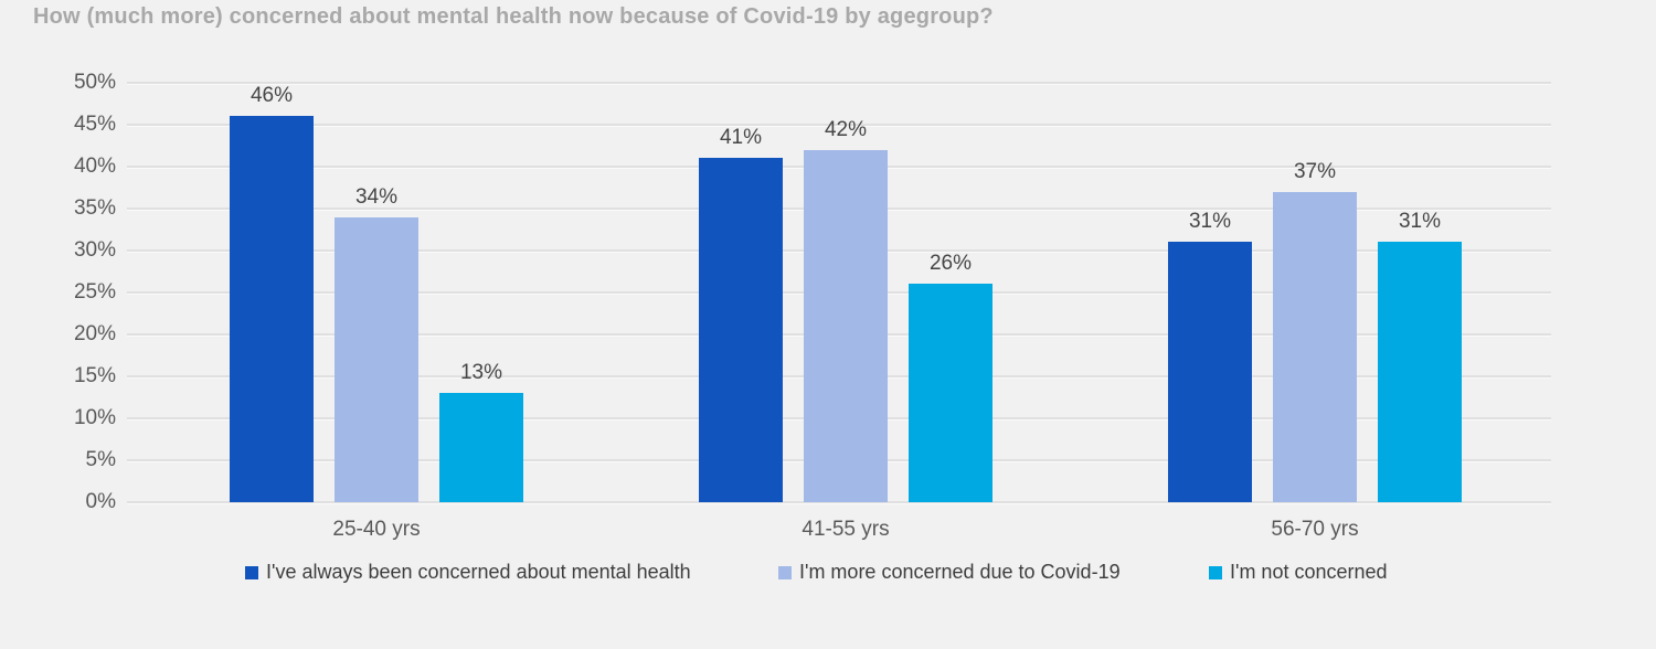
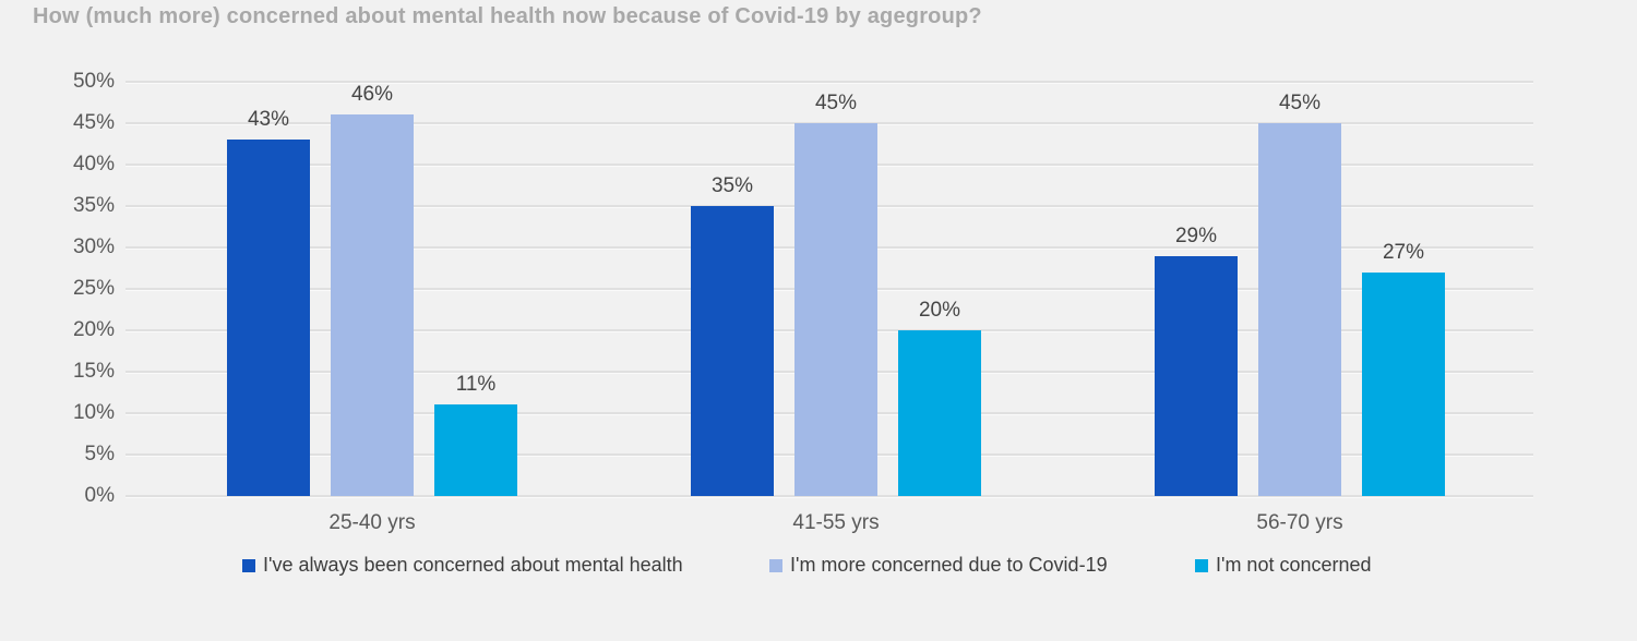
I've always been concerned about mental health/25-40 yrs: 46% -> 43%
I'm more concerned due to Covid-19/25-40 yrs: 34% -> 46%
I'm not concerned/25-40 yrs: 13% -> 11%
I've always been concerned about mental health/41-55 yrs: 41% -> 35%
I'm more concerned due to Covid-19/41-55 yrs: 42% -> 45%
I'm not concerned/41-55 yrs: 26% -> 20%
I've always been concerned about mental health/56-70 yrs: 31% -> 29%
I'm more concerned due to Covid-19/56-70 yrs: 37% -> 45%
I'm not concerned/56-70 yrs: 31% -> 27%
